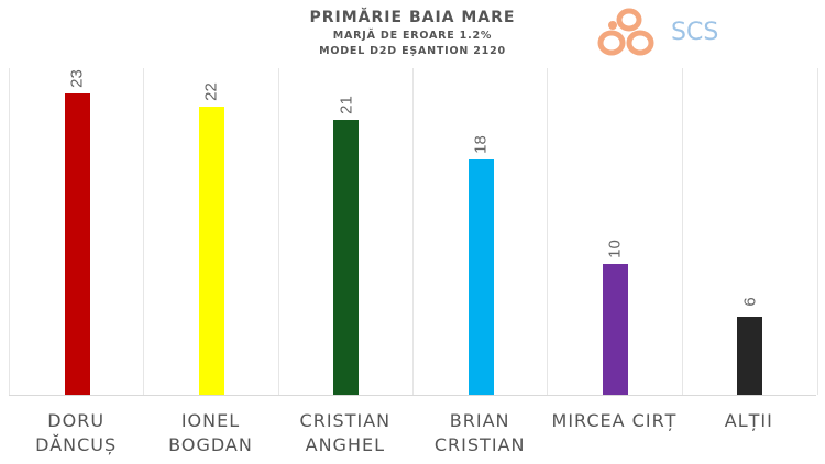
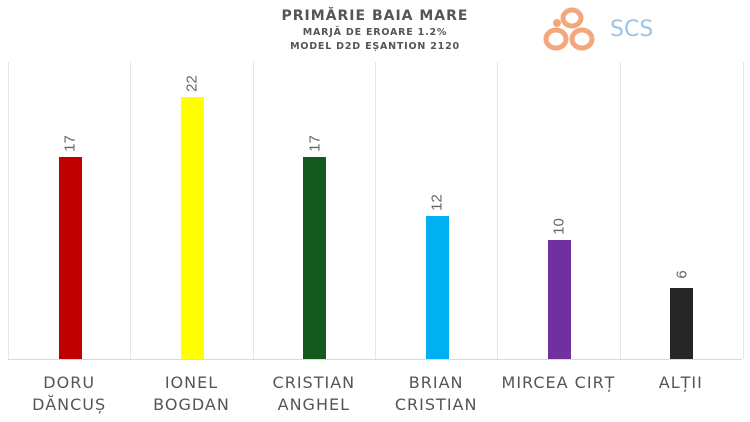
DORU DĂNCUȘ: 23 -> 17
CRISTIAN ANGHEL: 21 -> 17
BRIAN CRISTIAN: 18 -> 12
